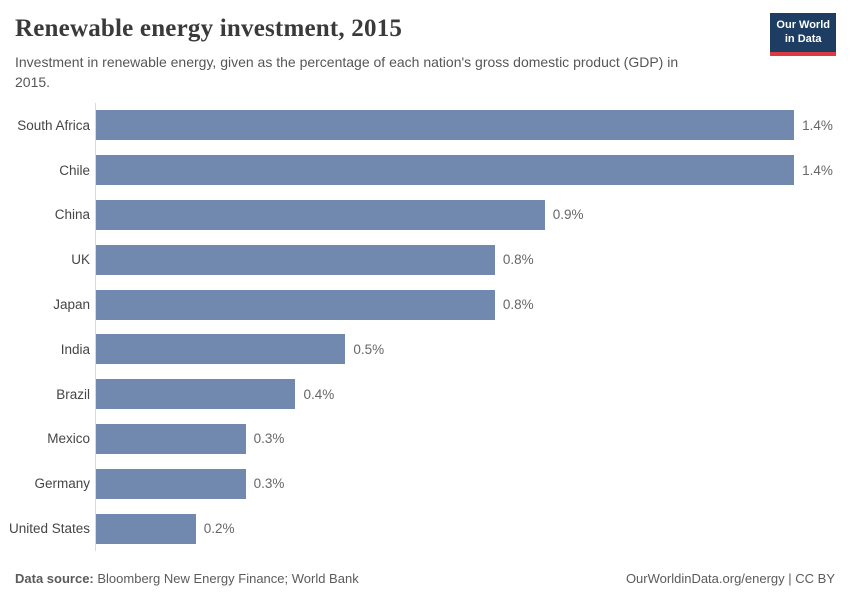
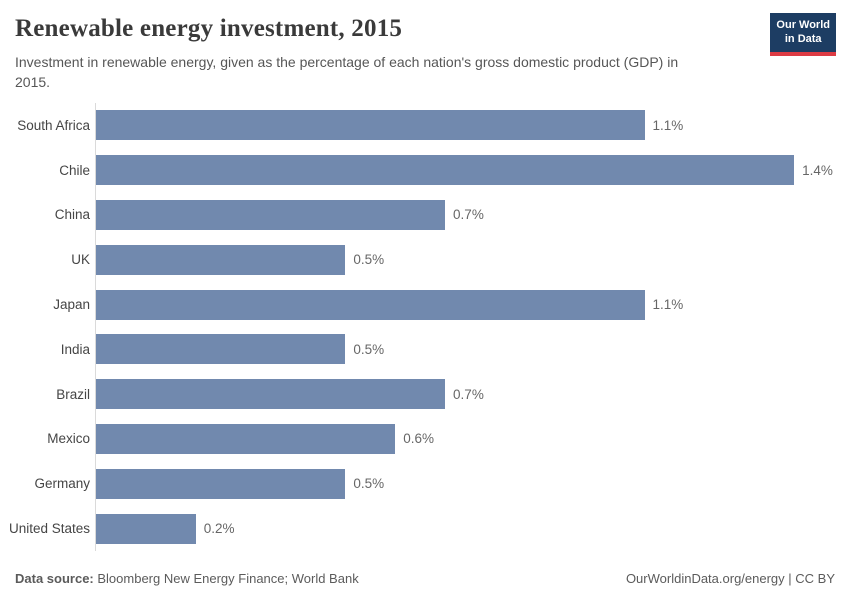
South Africa: 1.4% -> 1.1%
China: 0.9% -> 0.7%
UK: 0.8% -> 0.5%
Japan: 0.8% -> 1.1%
Brazil: 0.4% -> 0.7%
Mexico: 0.3% -> 0.6%
Germany: 0.3% -> 0.5%
